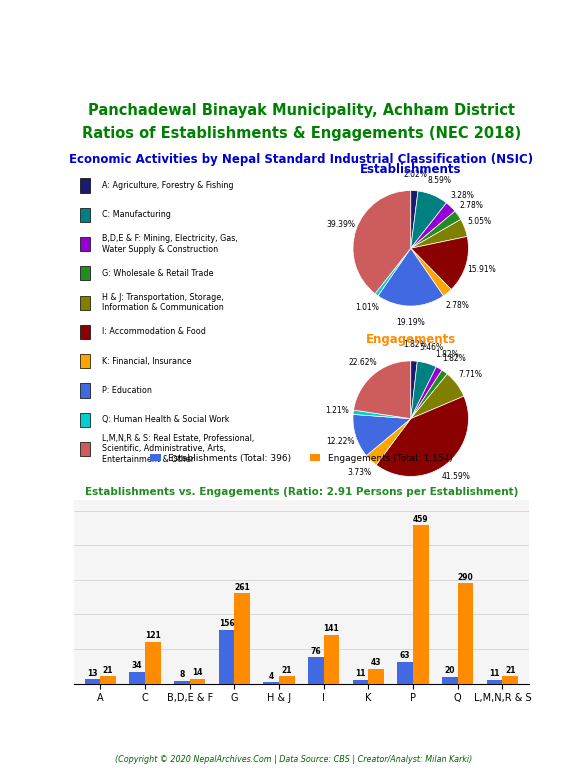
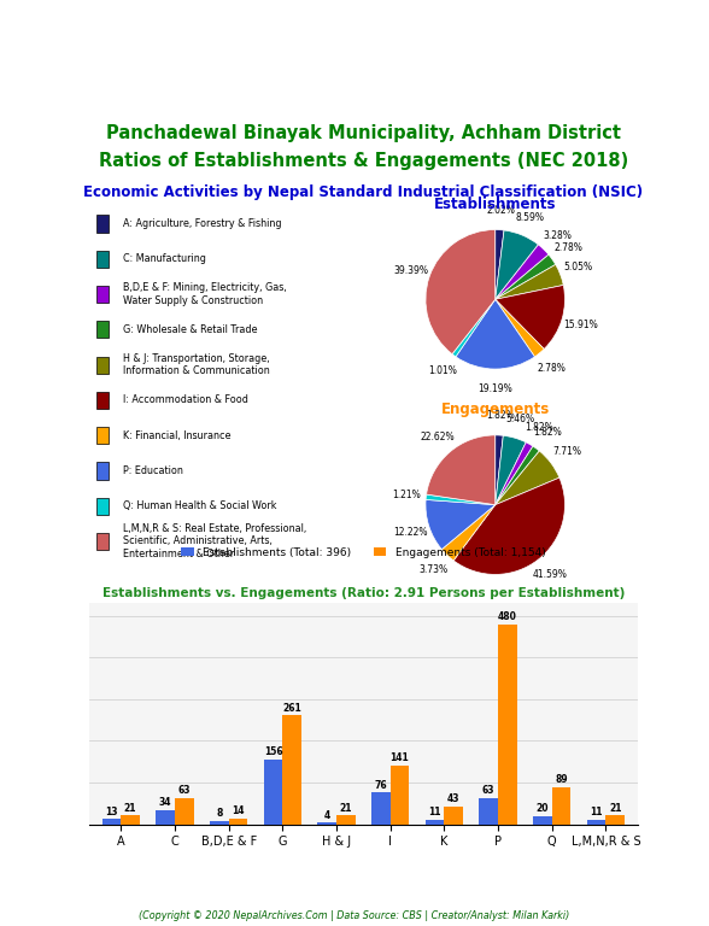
Engagements (Total: 1,154)/C: 121 -> 63
Engagements (Total: 1,154)/P: 459 -> 480
Engagements (Total: 1,154)/Q: 290 -> 89
